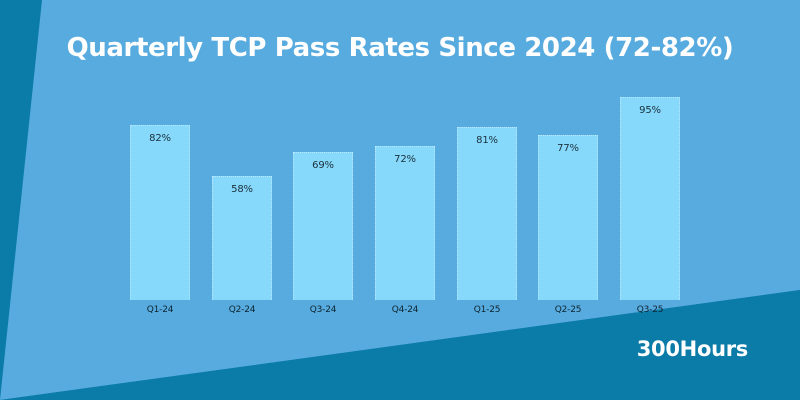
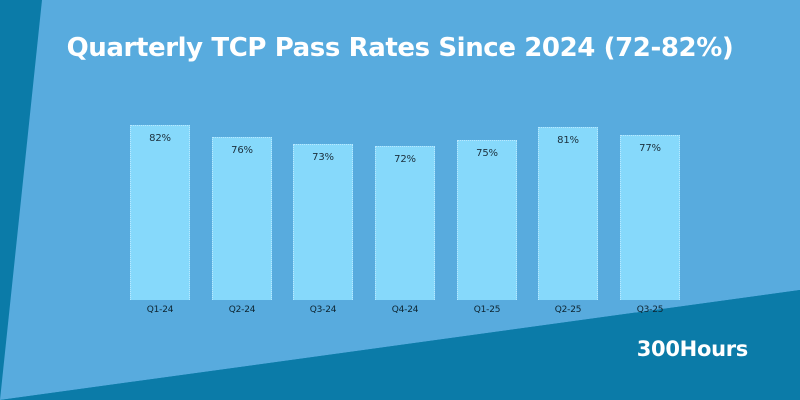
Q2-24: 58% -> 76%
Q3-24: 69% -> 73%
Q1-25: 81% -> 75%
Q2-25: 77% -> 81%
Q3-25: 95% -> 77%
